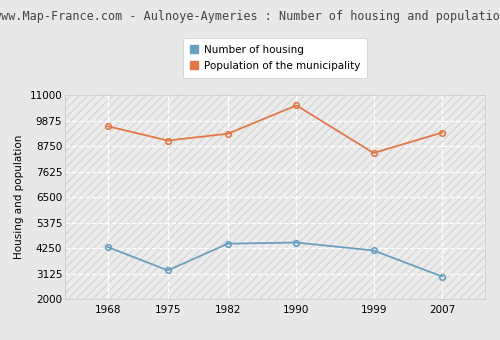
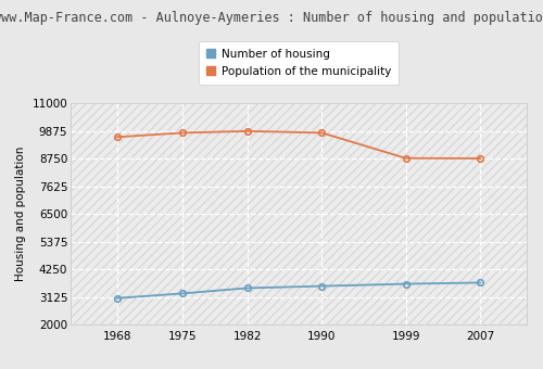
Number of housing/1968: 4300 -> 3080
Population of the municipality/1975: 9000 -> 9800
Number of housing/1982: 4450 -> 3490
Population of the municipality/1982: 9300 -> 9870
Number of housing/1990: 4500 -> 3570
Population of the municipality/1990: 10550 -> 9800
Number of housing/1999: 4150 -> 3660
Population of the municipality/1999: 8450 -> 8770
Number of housing/2007: 3000 -> 3710
Population of the municipality/2007: 9350 -> 8760
